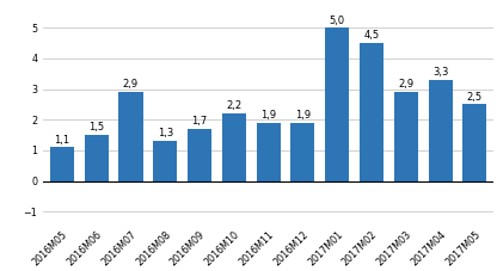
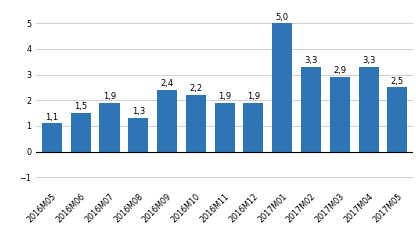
2016M07: 2,9 -> 1,9
2016M09: 1,7 -> 2,4
2017M02: 4,5 -> 3,3
